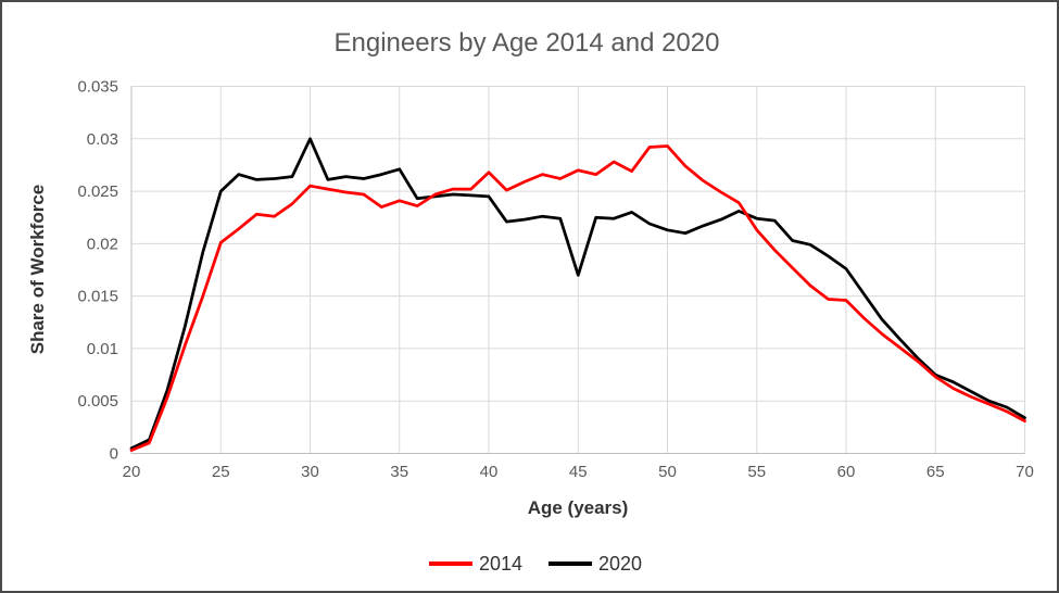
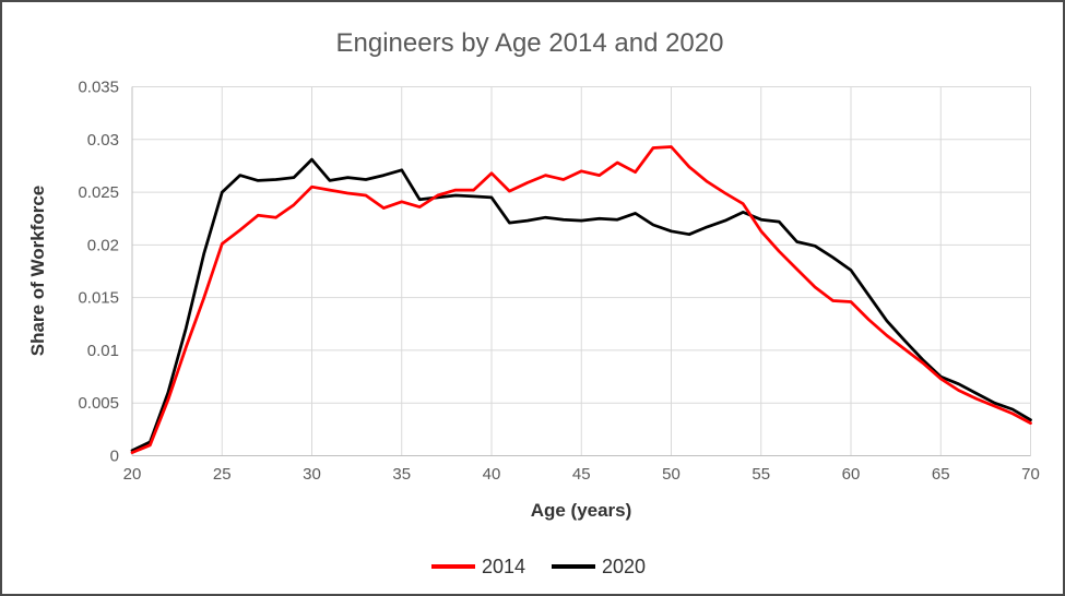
2020/30: 0.030 -> 0.028
2020/45: 0.017 -> 0.022
